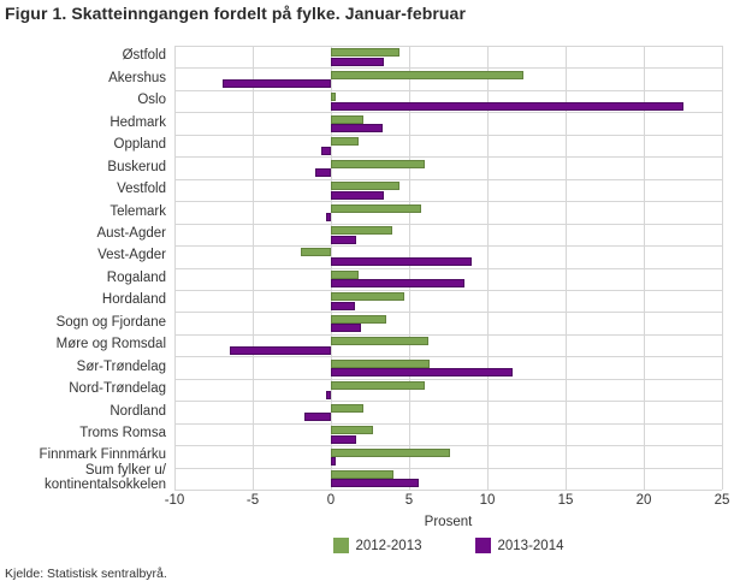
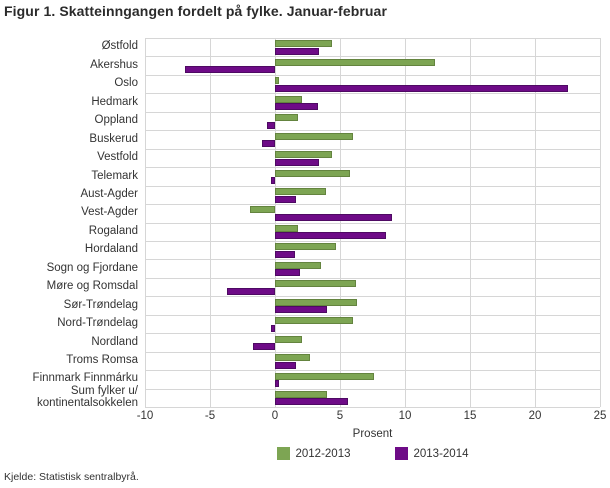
2013-2014/Møre og Romsdal: -6.5 -> -3.7
2013-2014/Sør-Trøndelag: 11.6 -> 4.0
